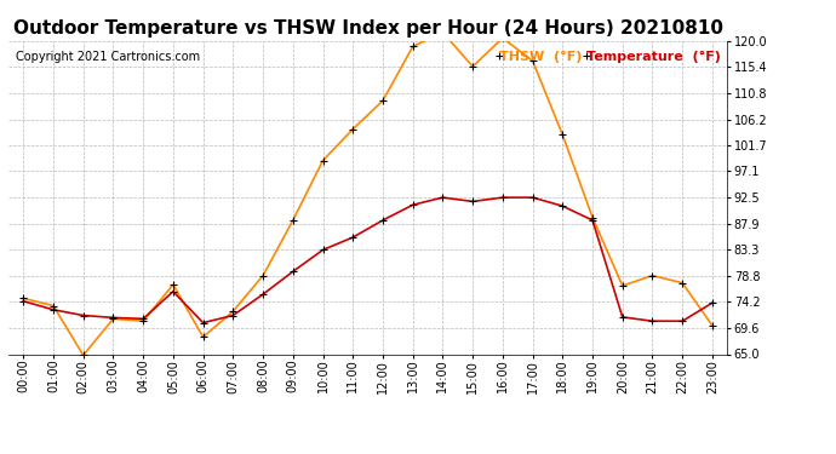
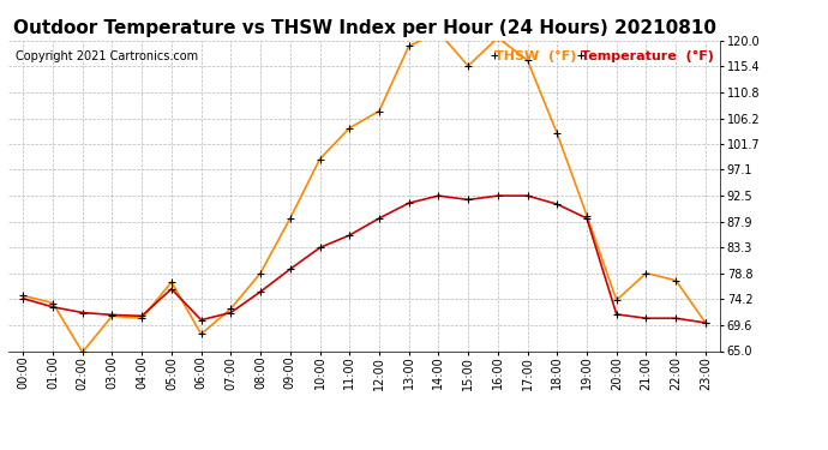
THSW (°F)/12:00: 109.5 -> 107.5
THSW (°F)/20:00: 77.0 -> 74.0
Temperature (°F)/23:00: 74.0 -> 70.0
